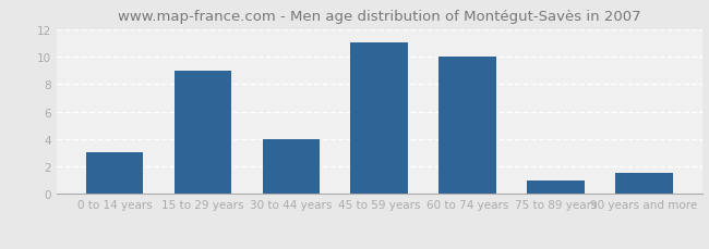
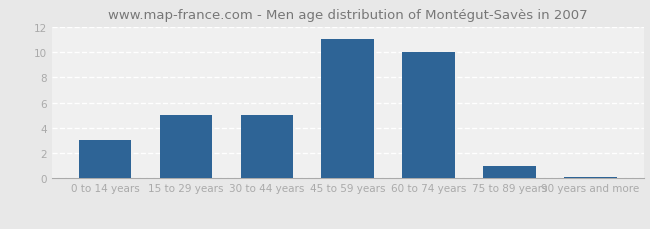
15 to 29 years: 9.0 -> 5.0
30 to 44 years: 4.0 -> 5.0
90 years and more: 1.5 -> 0.1
